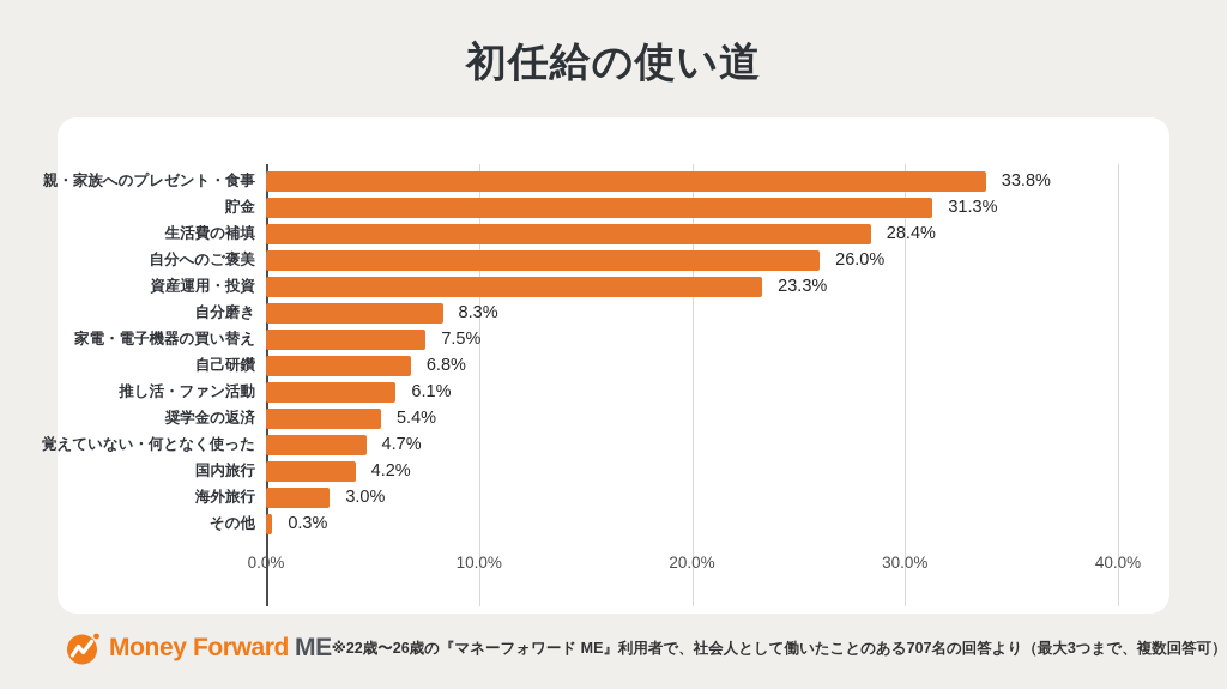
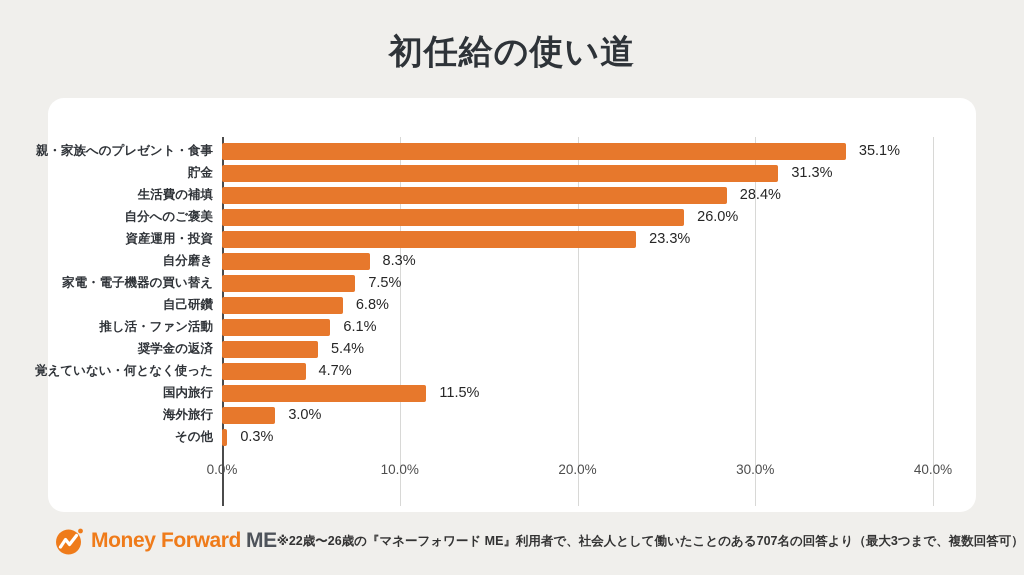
親・家族へのプレゼント・食事: 33.8% -> 35.1%
国内旅行: 4.2% -> 11.5%
